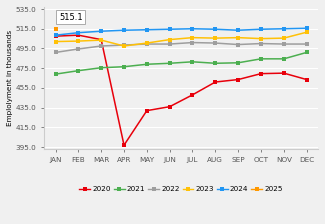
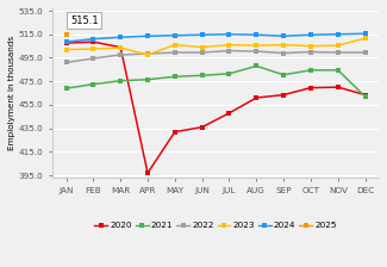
2023/MAY: 500 -> 506
2021/AUG: 480 -> 488
2021/DEC: 491 -> 462
